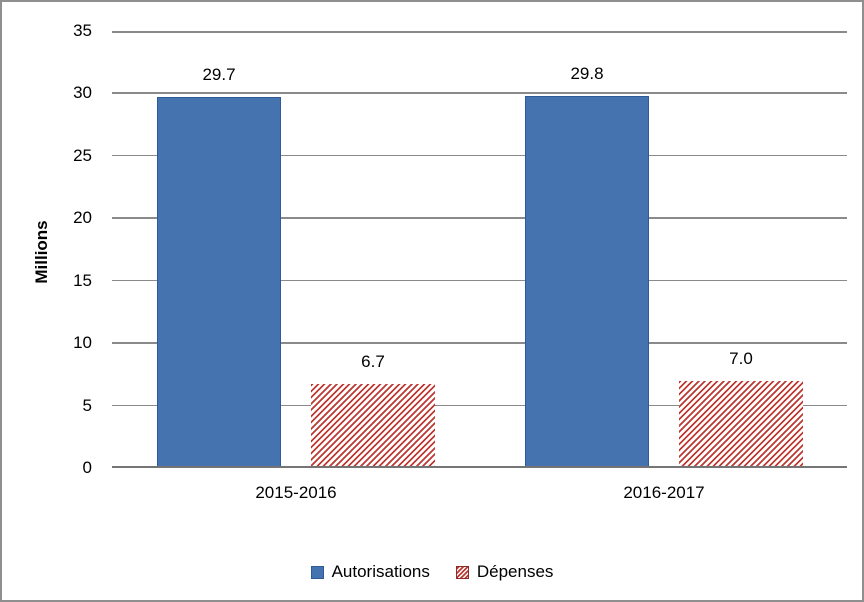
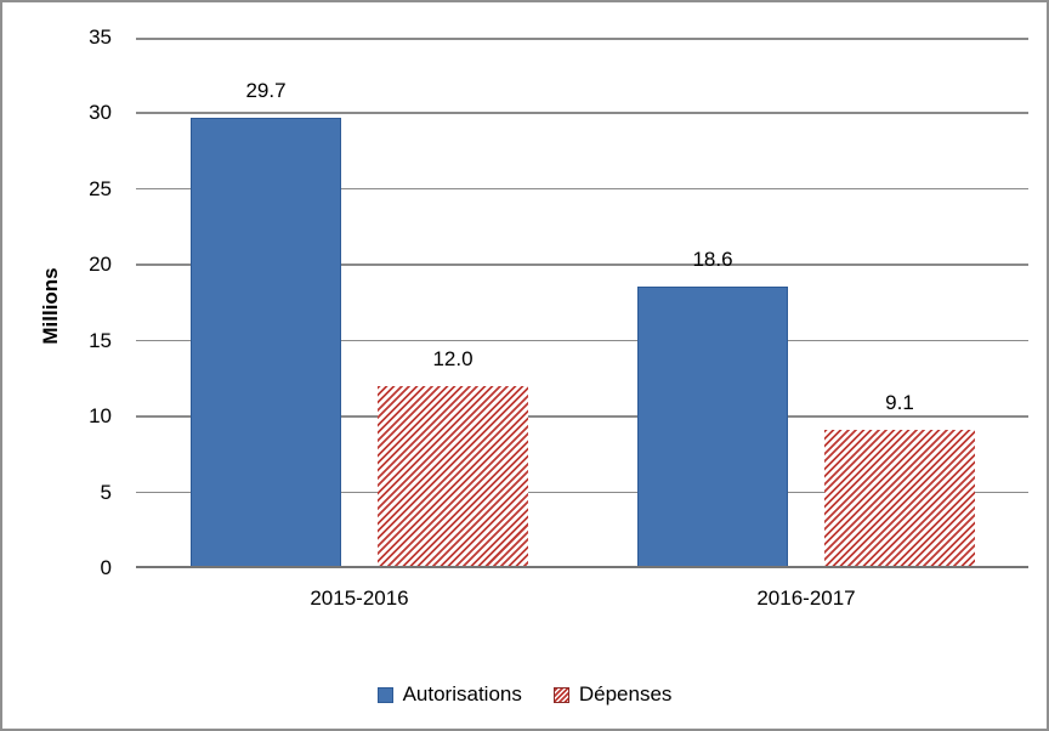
Dépenses/2015-2016: 6.7 -> 12.0
Autorisations/2016-2017: 29.8 -> 18.6
Dépenses/2016-2017: 7.0 -> 9.1
